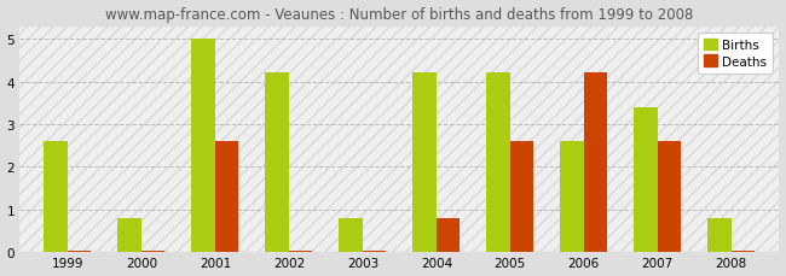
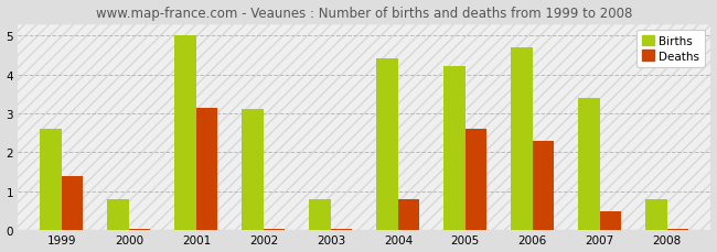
Deaths/1999: 0.04 -> 1.40
Deaths/2001: 2.60 -> 3.15
Births/2002: 4.2 -> 3.1
Births/2004: 4.2 -> 4.4
Births/2006: 2.6 -> 4.7
Deaths/2006: 4.20 -> 2.30
Deaths/2007: 2.60 -> 0.50
